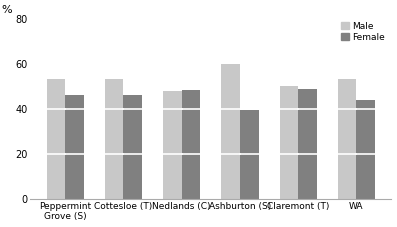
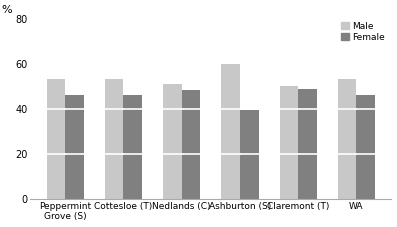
Male/Nedlands (C): 48.0 -> 51.2
Female/WA: 44.0 -> 46.5
